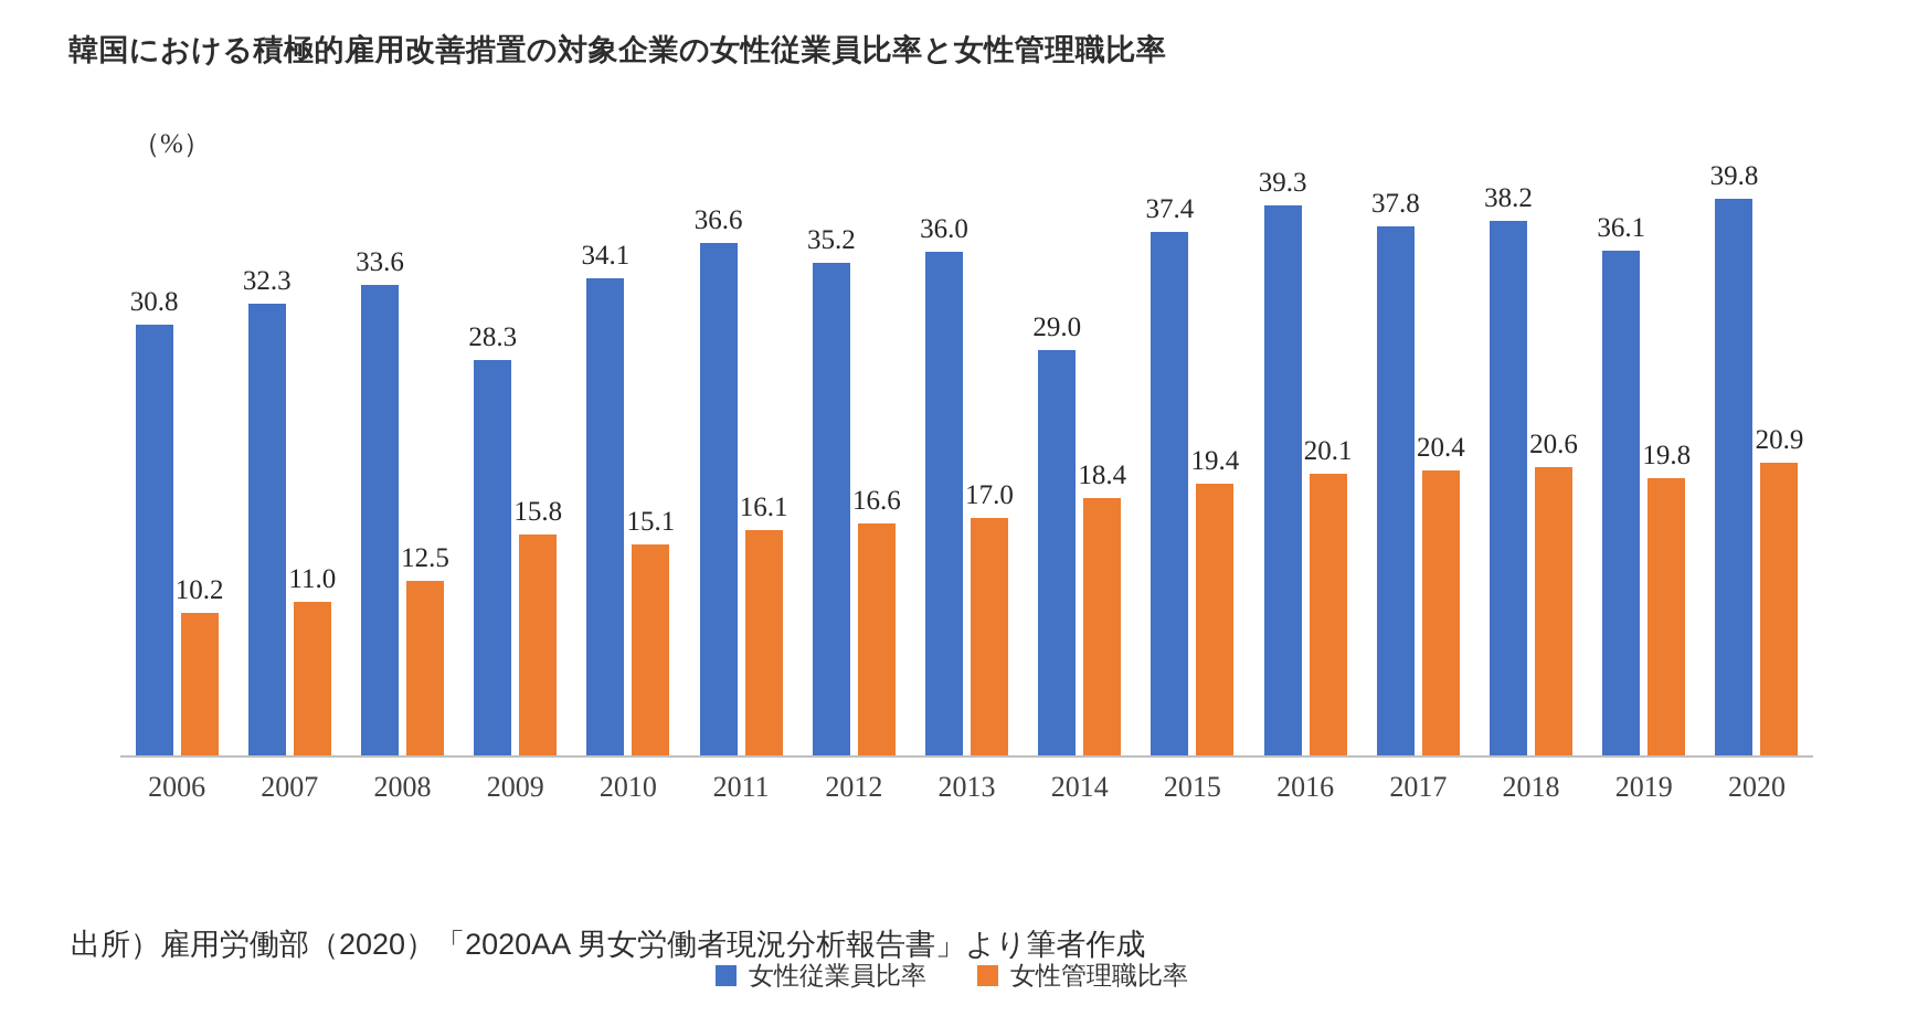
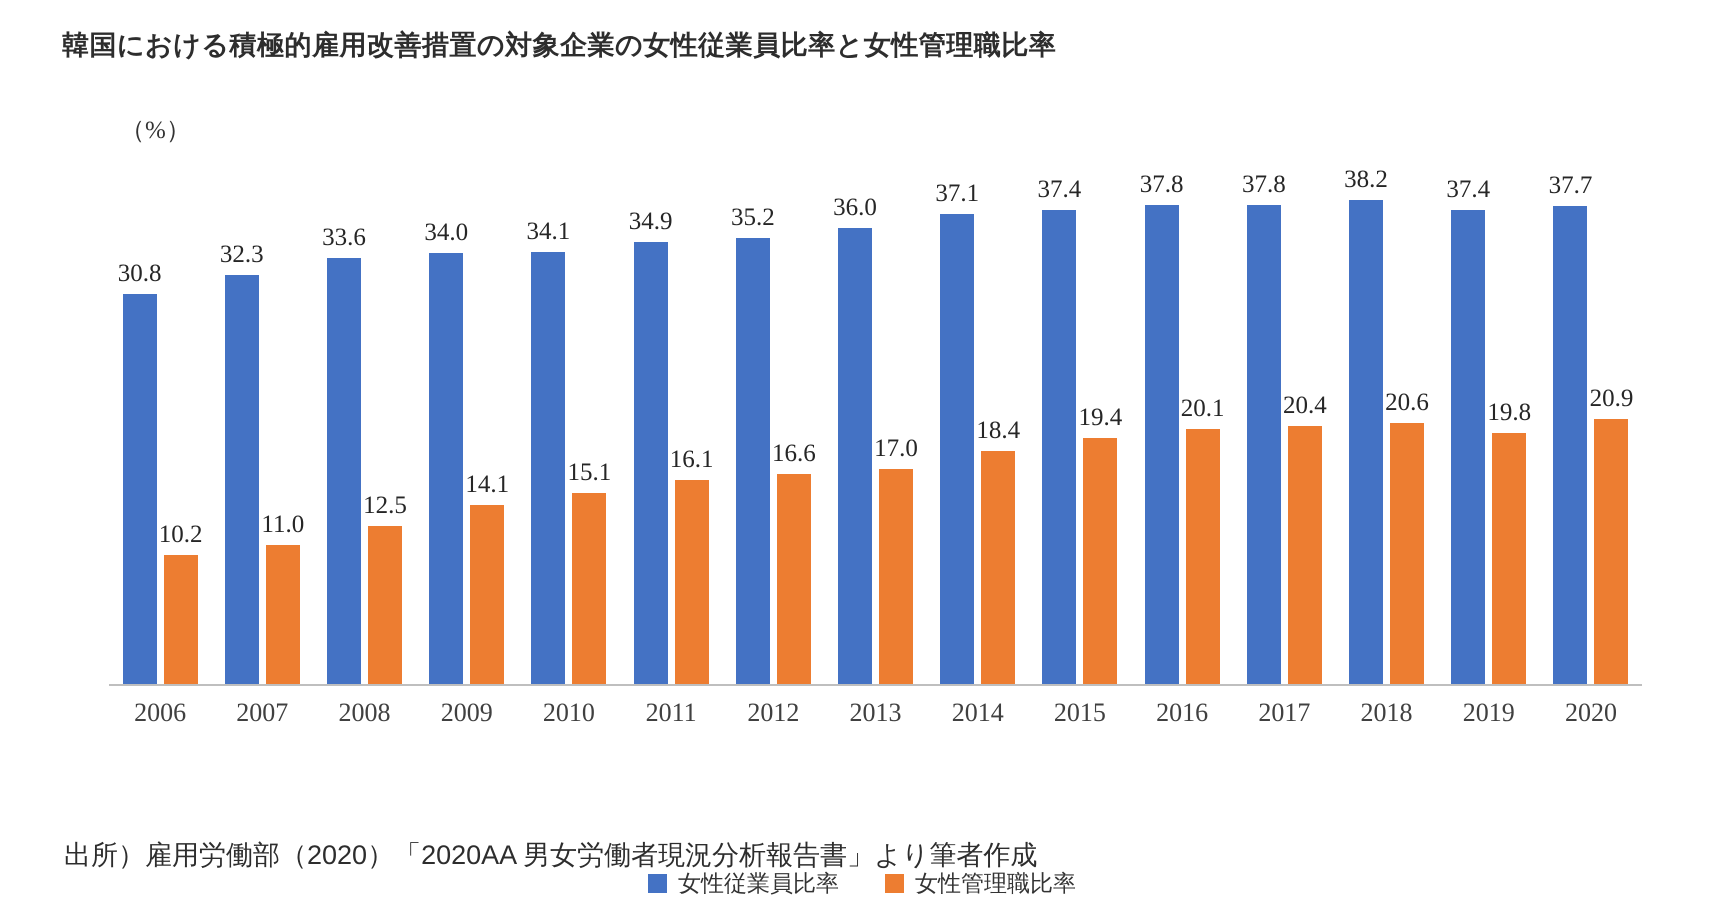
女性従業員比率/2009: 28.3 -> 34.0
女性管理職比率/2009: 15.8 -> 14.1
女性従業員比率/2011: 36.6 -> 34.9
女性従業員比率/2014: 29.0 -> 37.1
女性従業員比率/2016: 39.3 -> 37.8
女性従業員比率/2019: 36.1 -> 37.4
女性従業員比率/2020: 39.8 -> 37.7
